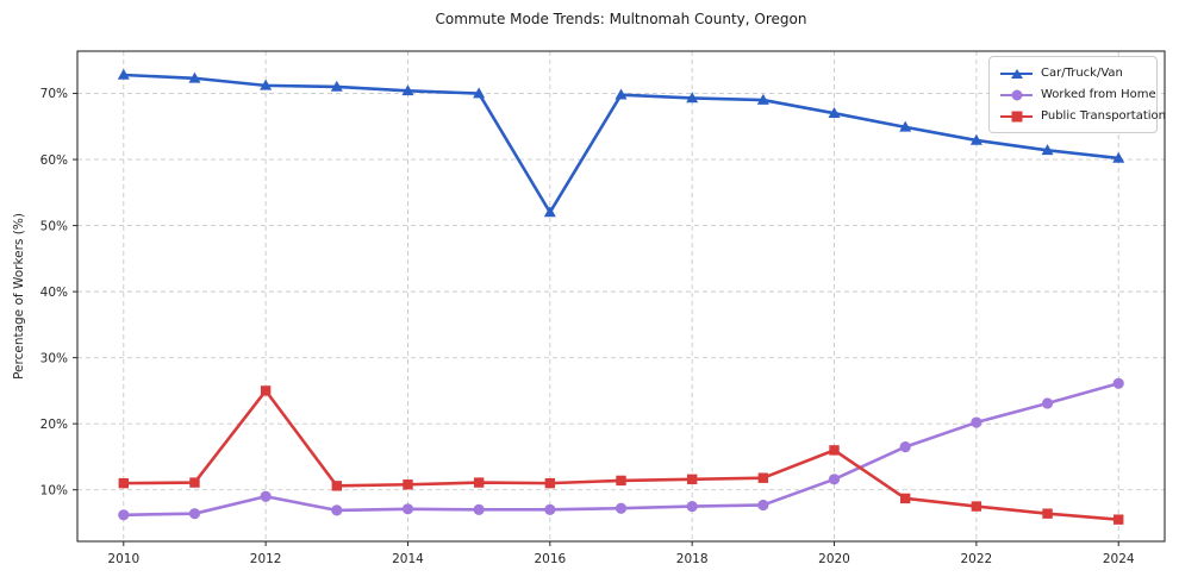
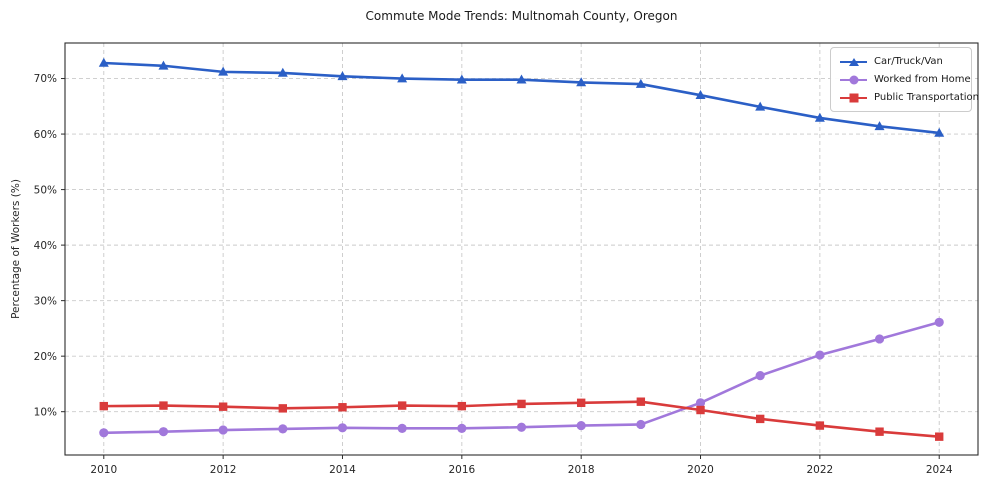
Worked from Home/2012: 9% -> 7%
Public Transportation/2012: 25% -> 11%
Car/Truck/Van/2016: 52% -> 70%
Public Transportation/2020: 16% -> 10%
